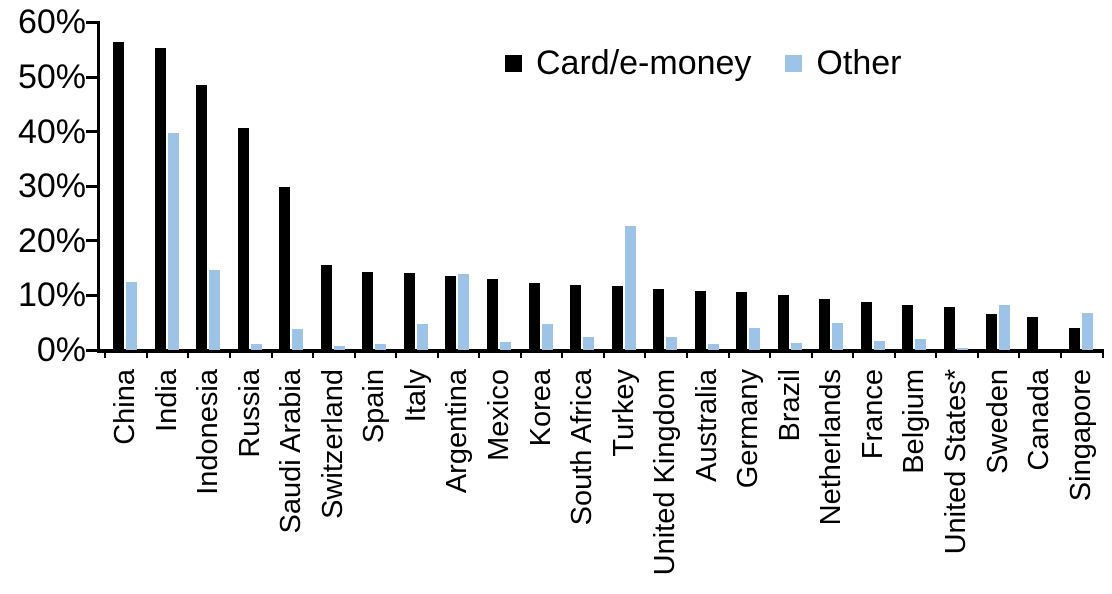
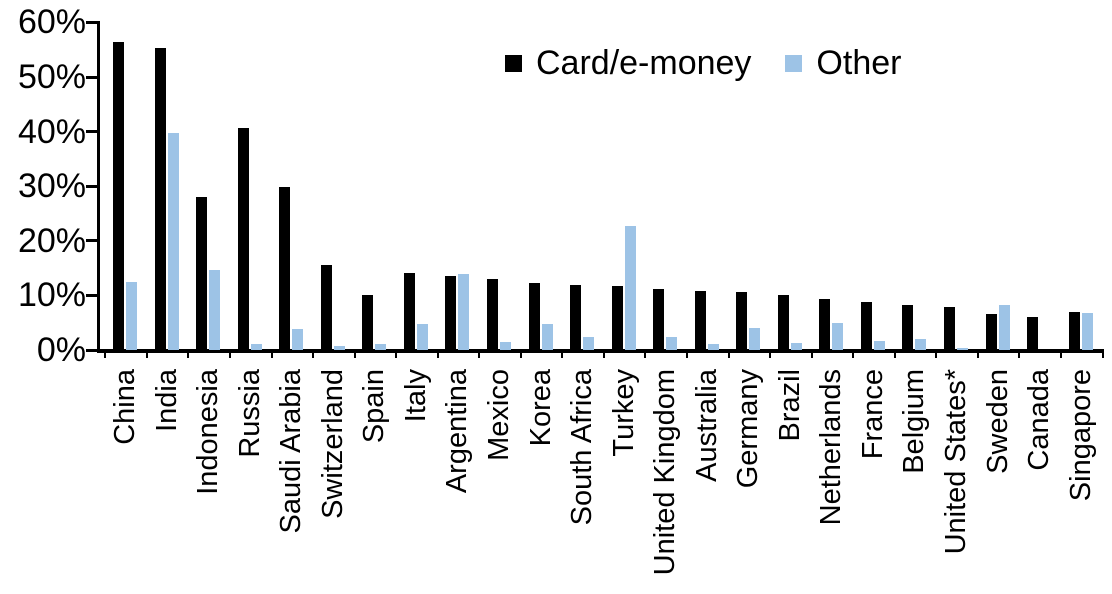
Card/e-money/Indonesia: 48% -> 28%
Card/e-money/Spain: 14% -> 10%
Card/e-money/Singapore: 4% -> 7%
